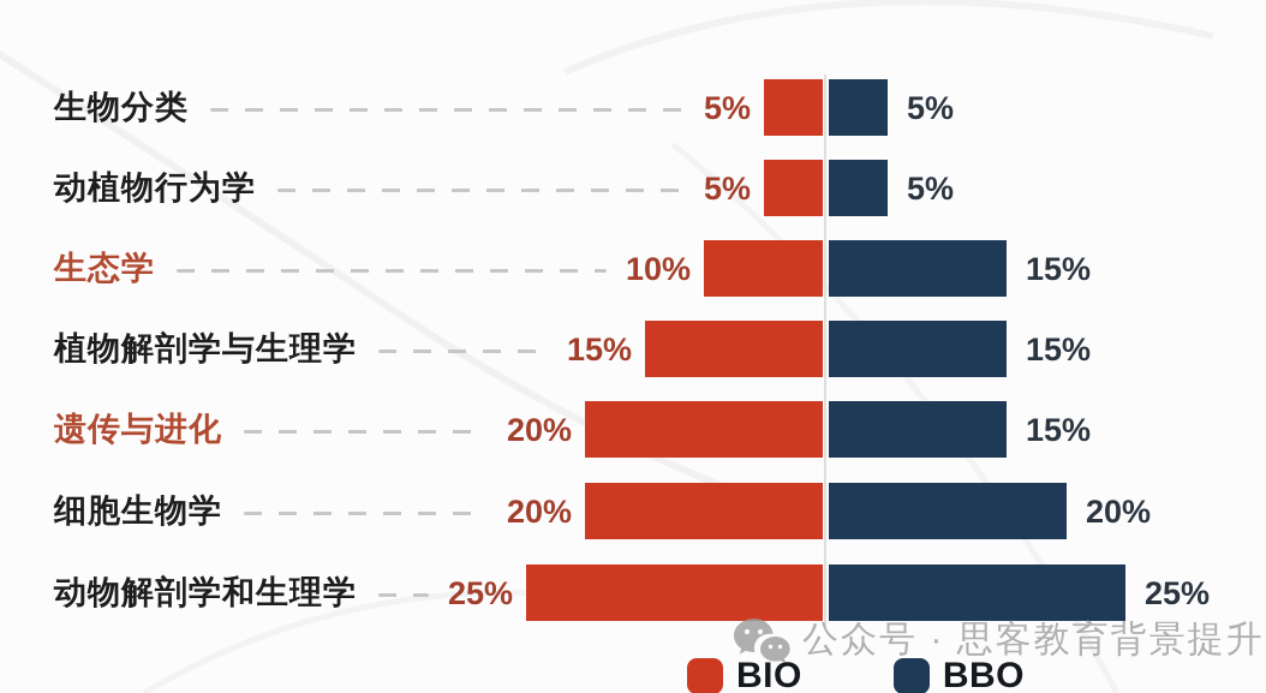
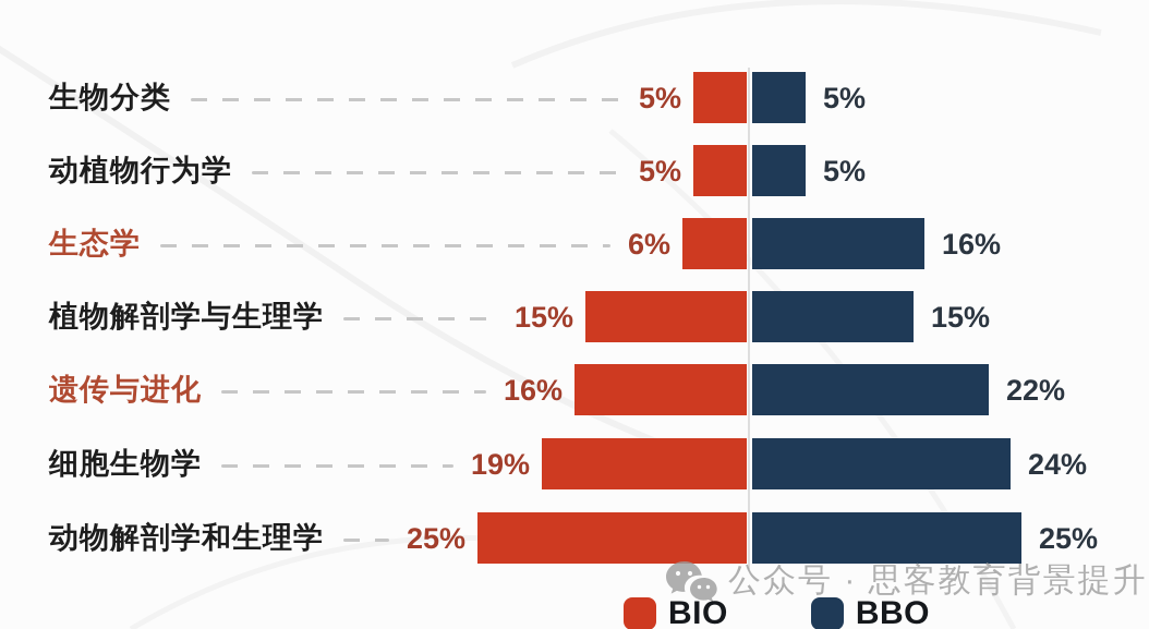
BIO/生态学: 10% -> 6%
BBO/生态学: 15% -> 16%
BIO/遗传与进化: 20% -> 16%
BBO/遗传与进化: 15% -> 22%
BIO/细胞生物学: 20% -> 19%
BBO/细胞生物学: 20% -> 24%
